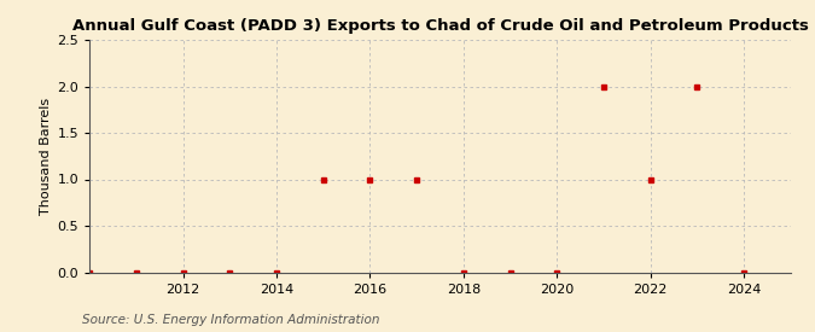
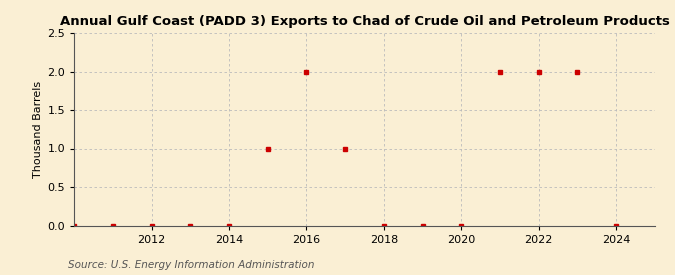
2016: 1 -> 2
2022: 1 -> 2
